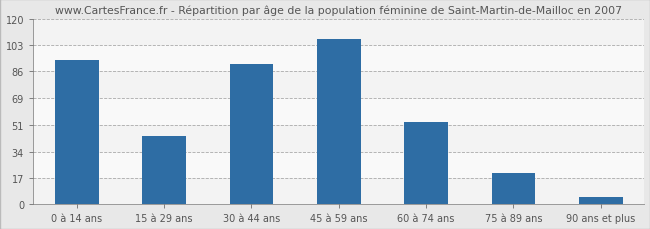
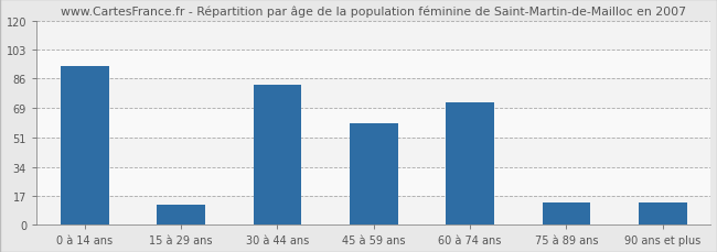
15 à 29 ans: 44 -> 12
30 à 44 ans: 91 -> 82
45 à 59 ans: 107 -> 60
60 à 74 ans: 53 -> 72
75 à 89 ans: 20 -> 13
90 ans et plus: 5 -> 13
